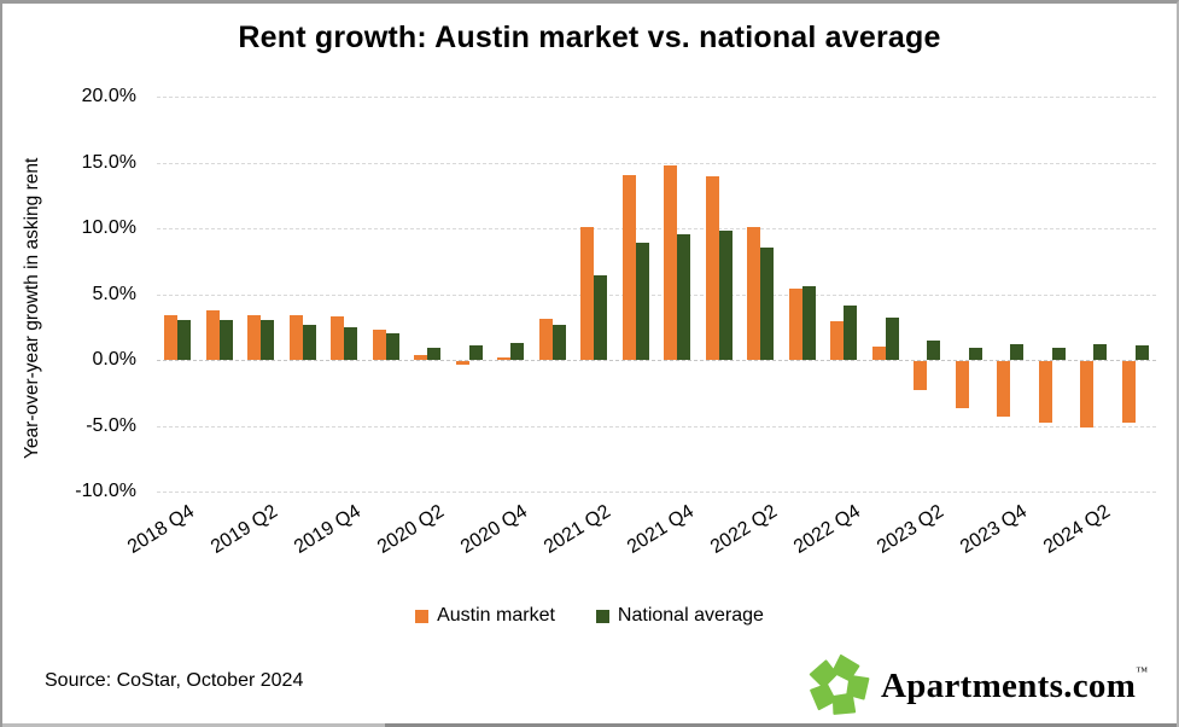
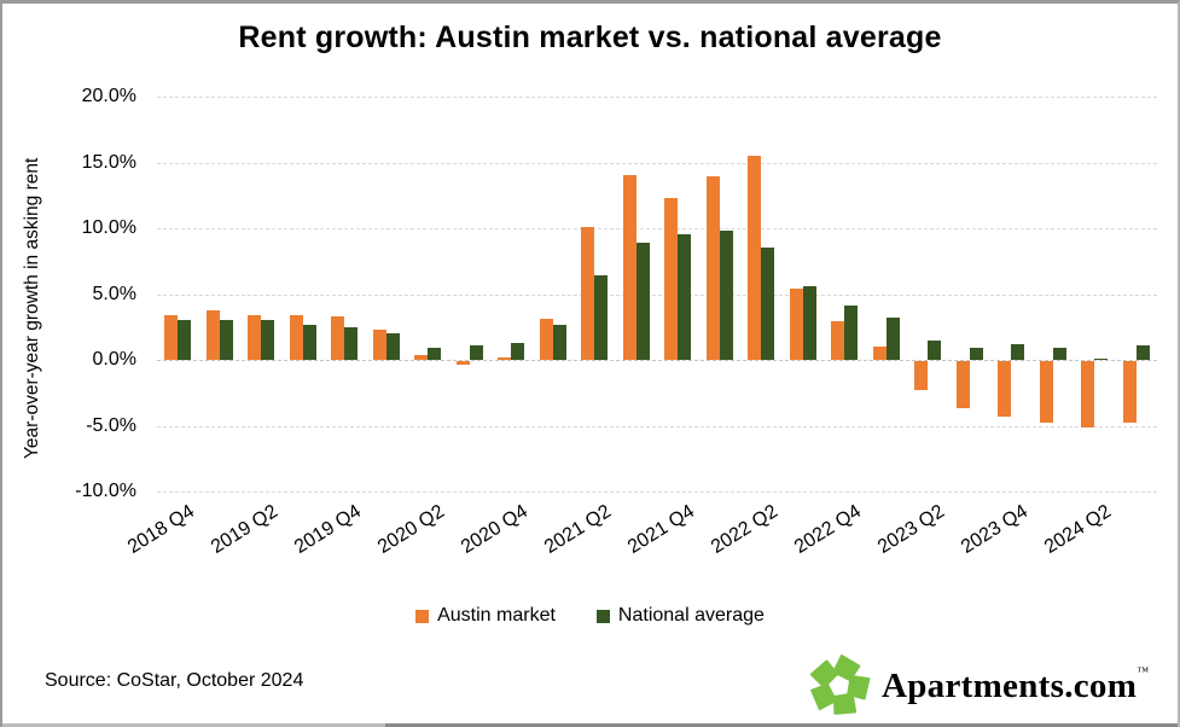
Austin market/2021 Q4: 14.8% -> 12.3%
Austin market/2022 Q2: 10.1% -> 15.5%
National average/2024 Q2: 1.2% -> 0.1%
